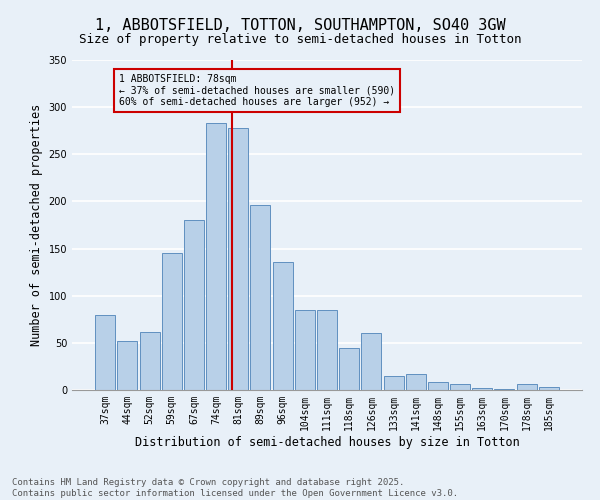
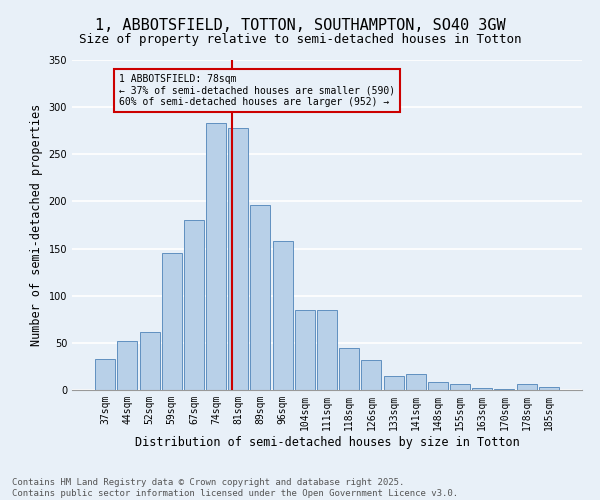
37sqm: 80 -> 33
96sqm: 136 -> 158
126sqm: 60 -> 32
